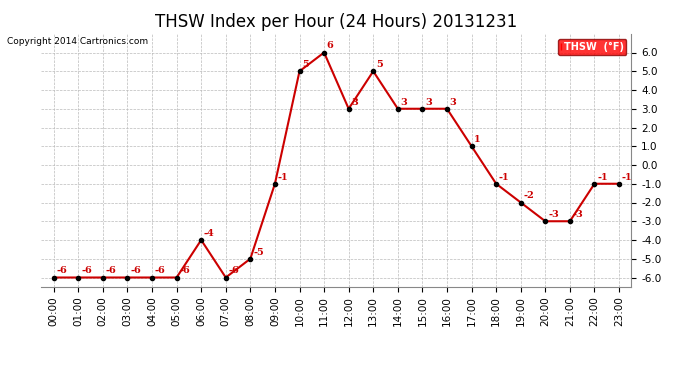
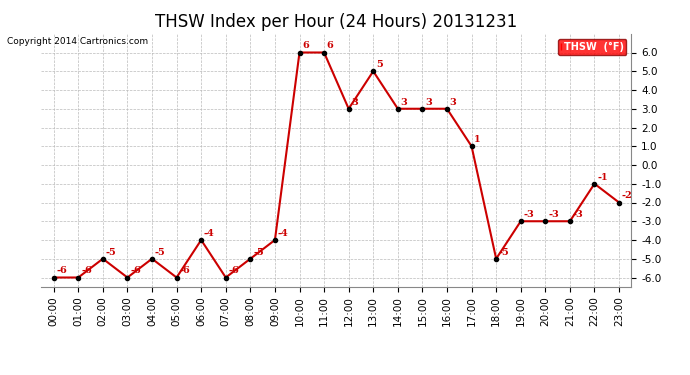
02:00: -6 -> -5
04:00: -6 -> -5
09:00: -1 -> -4
10:00: 5 -> 6
18:00: -1 -> -5
19:00: -2 -> -3
23:00: -1 -> -2
